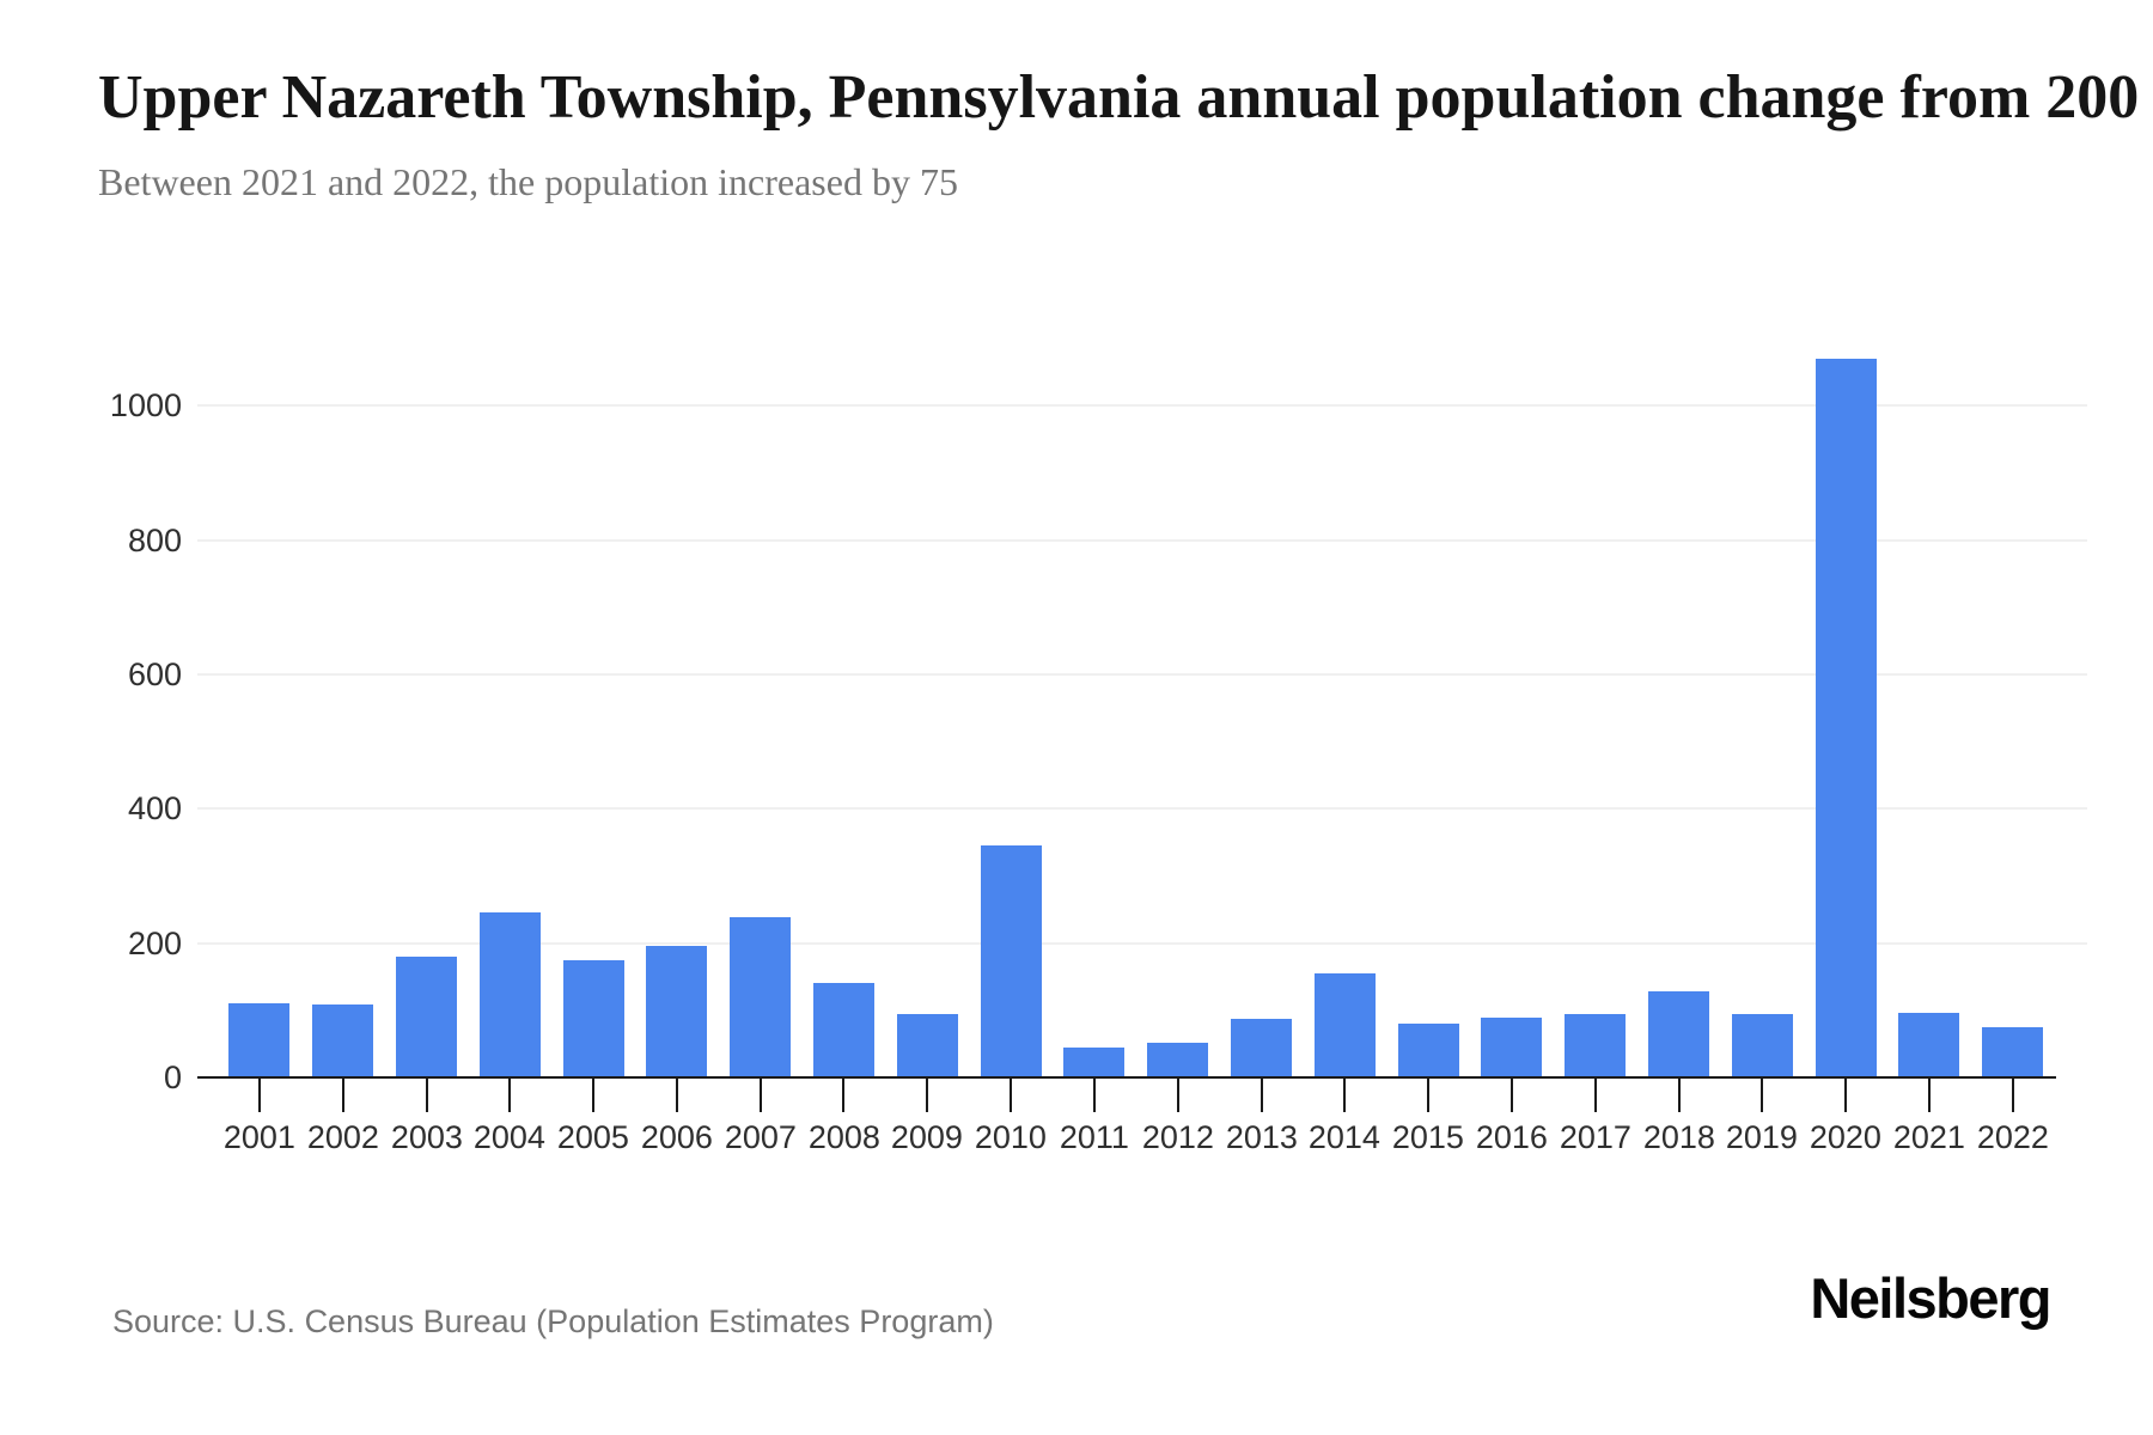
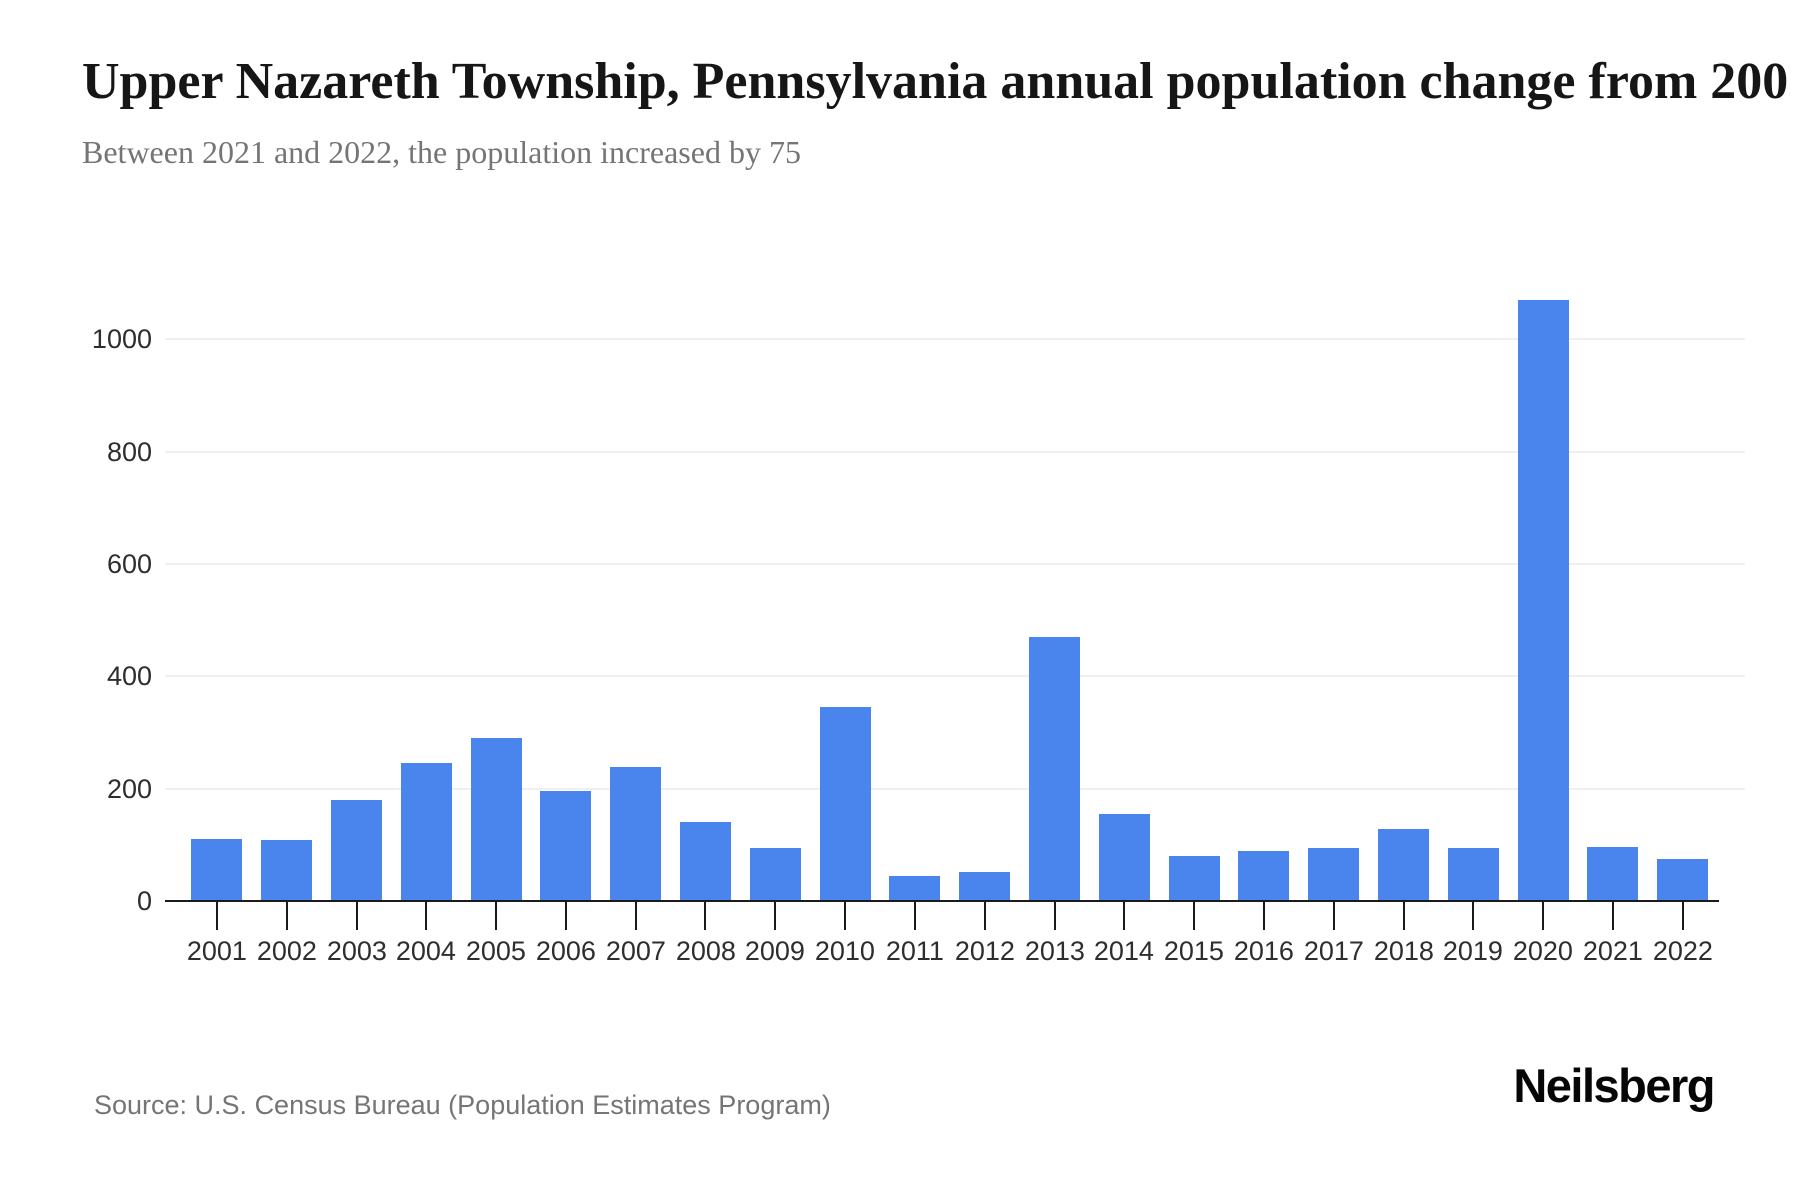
2005: 170 -> 290
2013: 90 -> 470
